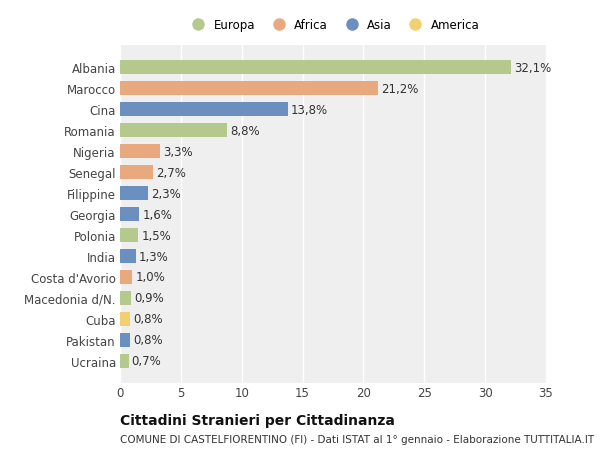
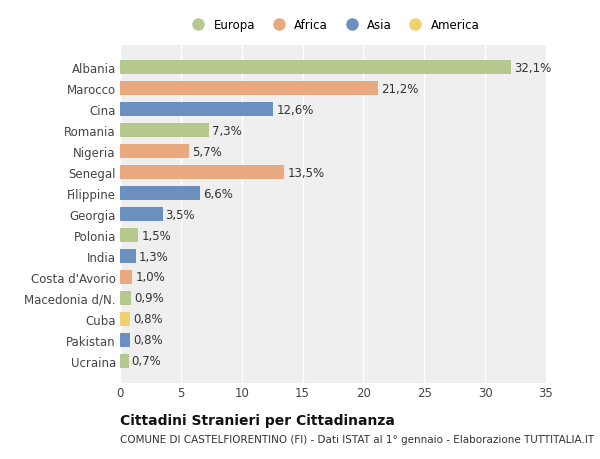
Cina: 13,8% -> 12,6%
Romania: 8,8% -> 7,3%
Nigeria: 3,3% -> 5,7%
Senegal: 2,7% -> 13,5%
Filippine: 2,3% -> 6,6%
Georgia: 1,6% -> 3,5%
